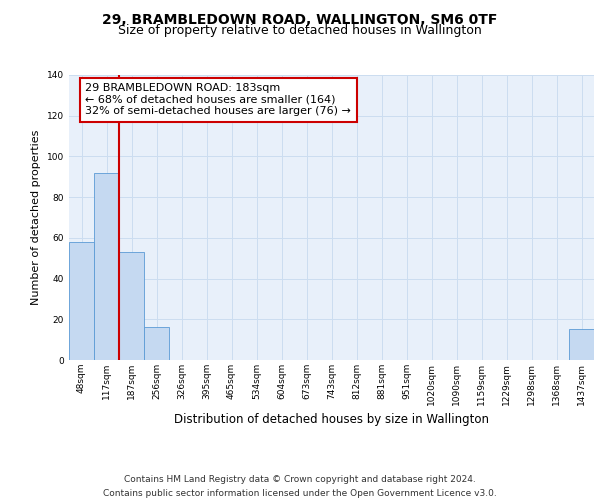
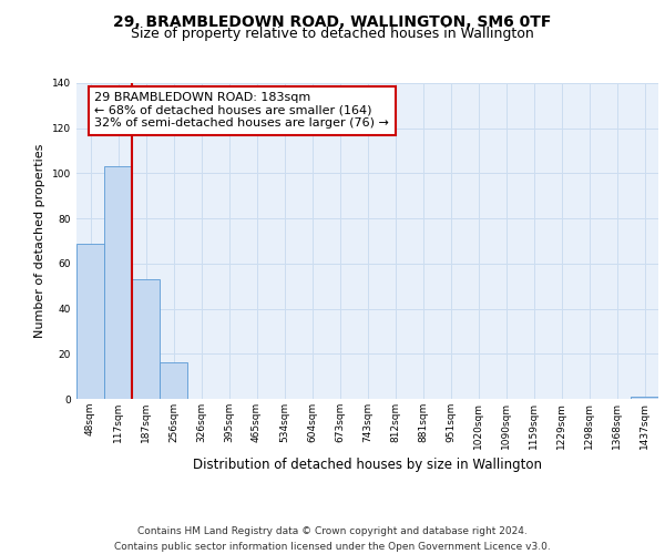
48sqm: 58 -> 69
117sqm: 92 -> 103
1437sqm: 15 -> 1
